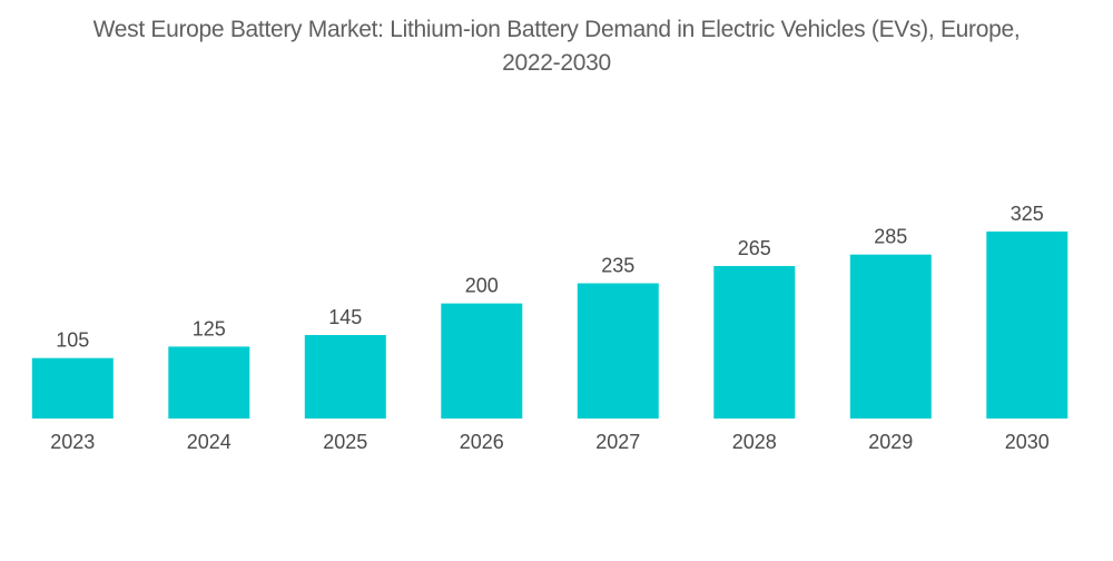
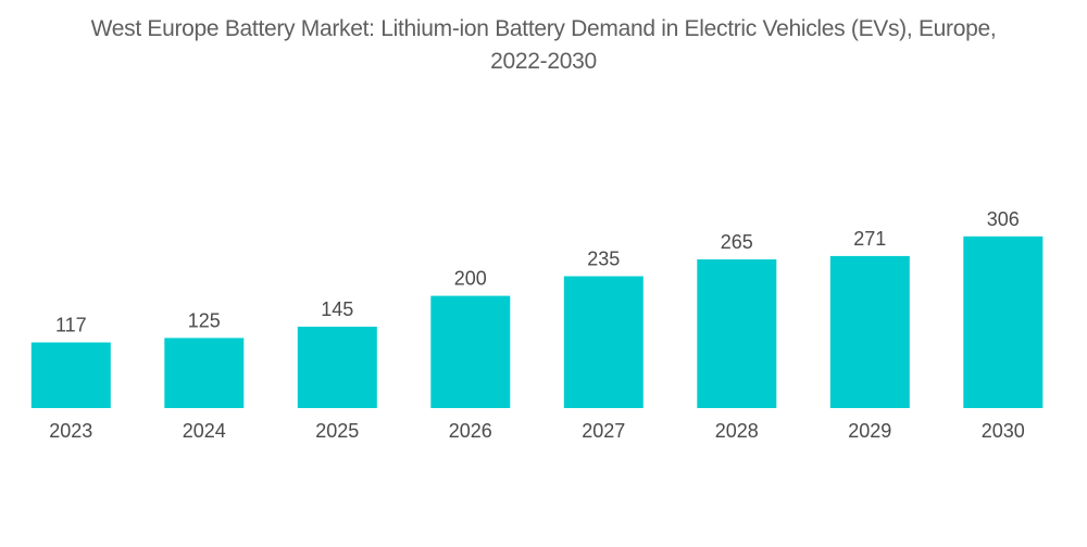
2023: 105 -> 117
2029: 285 -> 271
2030: 325 -> 306
